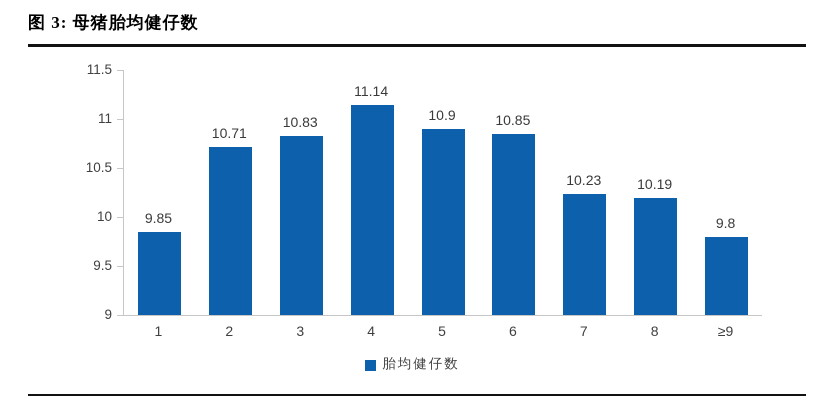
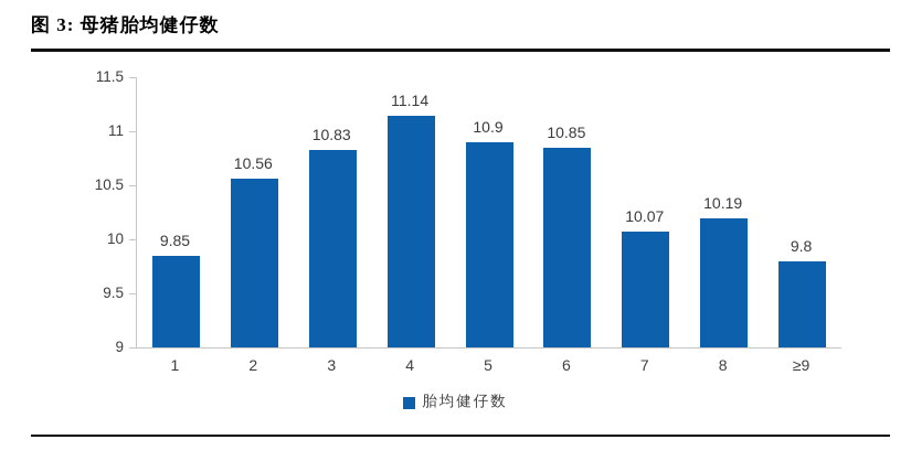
2: 10.71 -> 10.56
7: 10.23 -> 10.07
